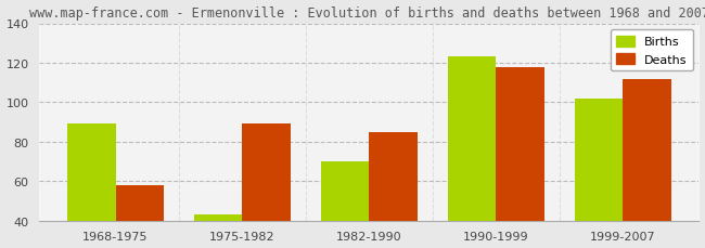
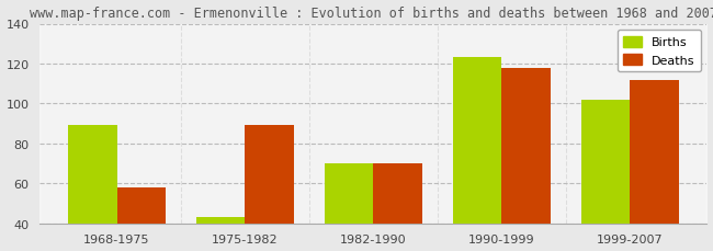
Deaths/1982-1990: 85 -> 70
